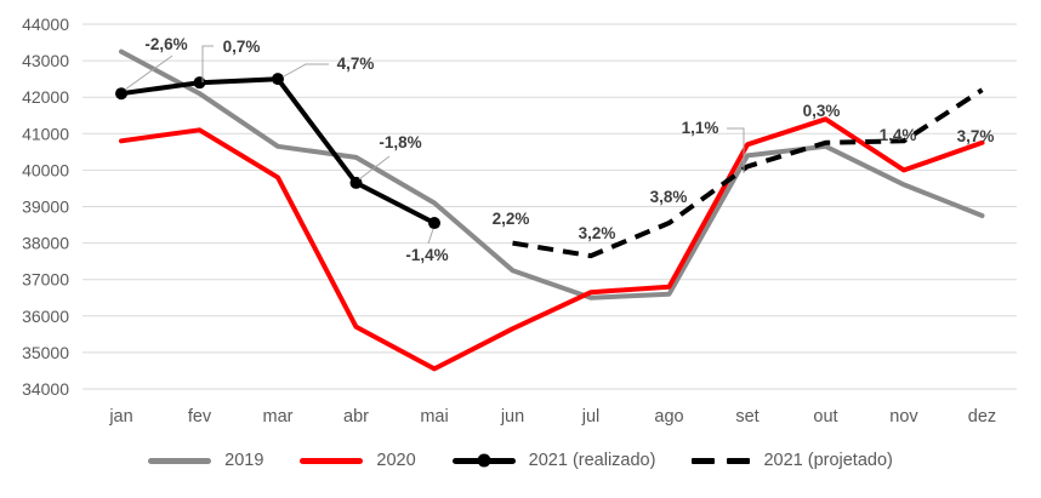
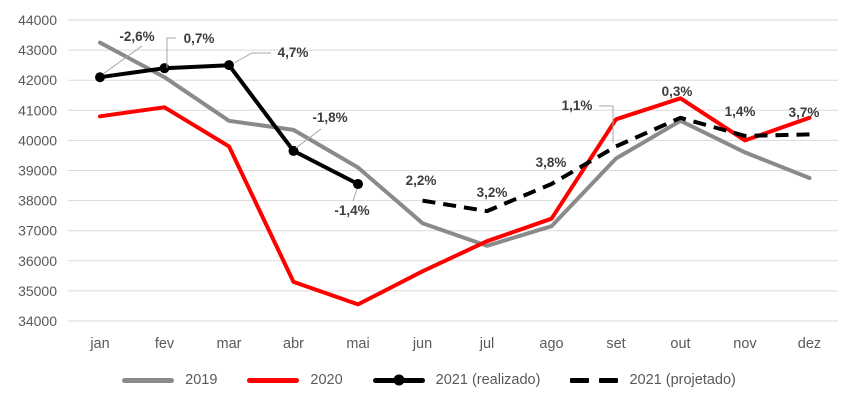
2020/abr: 35700 -> 35300
2019/ago: 36600 -> 37200
2020/ago: 36800 -> 37400
2019/set: 40400 -> 39400
2021 (projetado)/set: 40100 -> 39800
2021 (projetado)/nov: 40800 -> 40200
2021 (projetado)/dez: 42200 -> 40200
